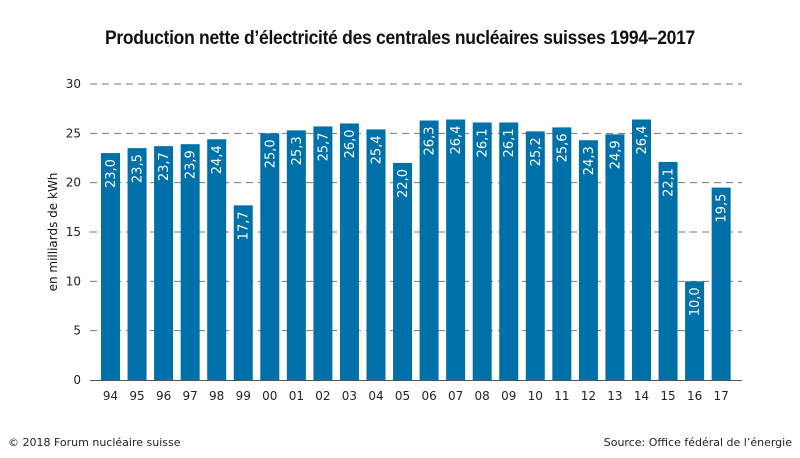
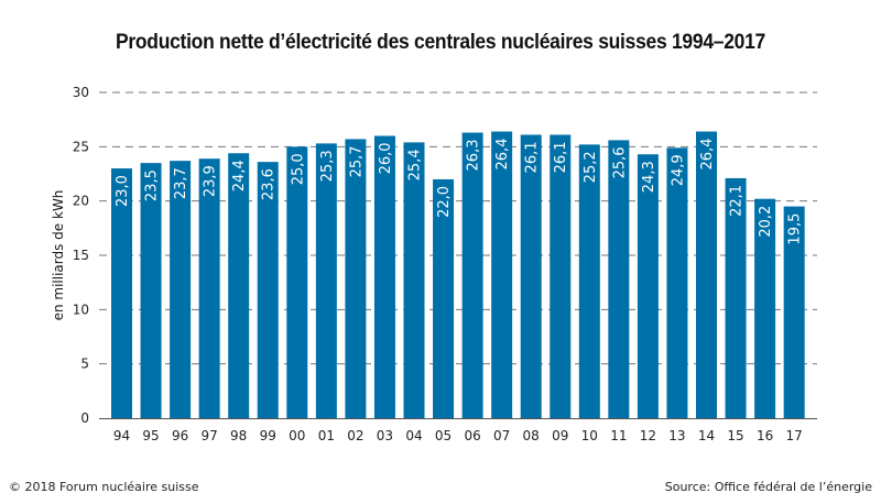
99: 17,7 -> 23,6
16: 10,0 -> 20,2
